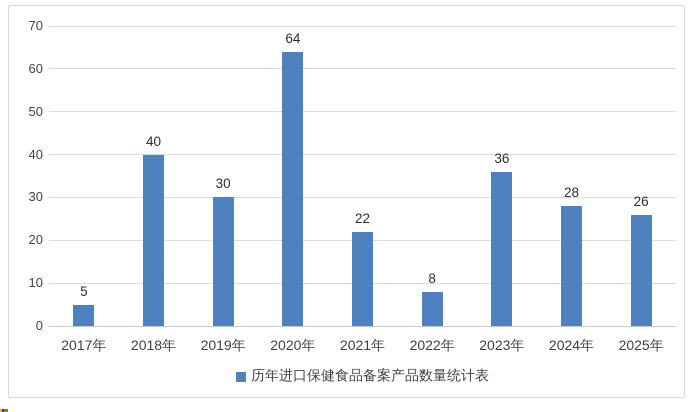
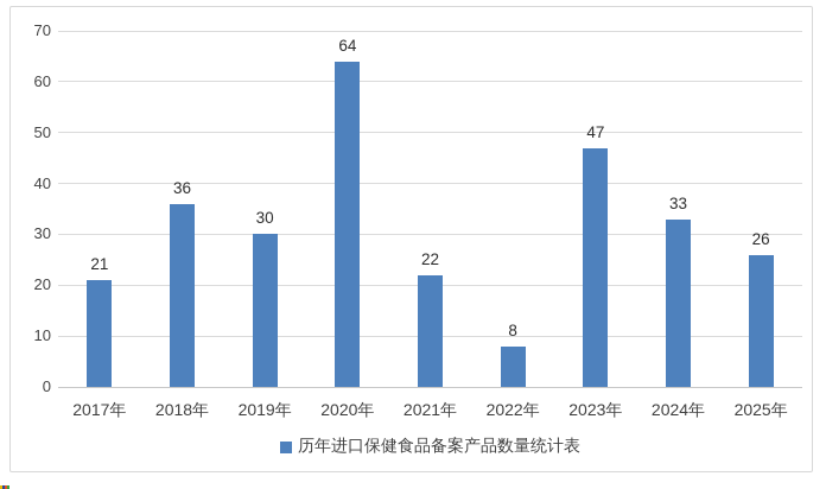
2017年: 5 -> 21
2018年: 40 -> 36
2023年: 36 -> 47
2024年: 28 -> 33
